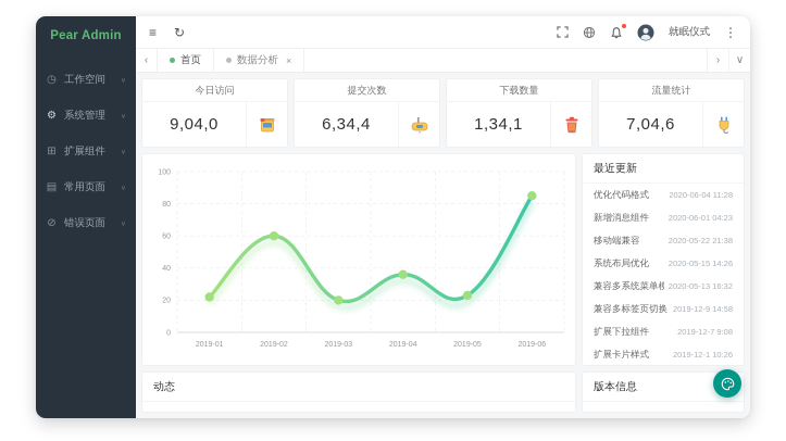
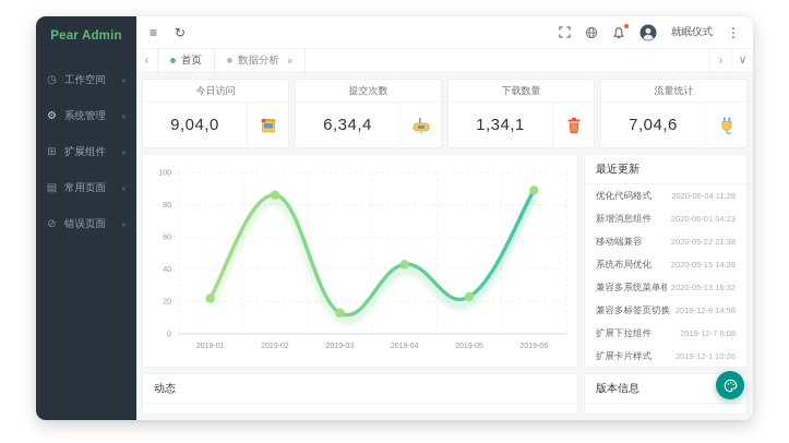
2019-02: 60 -> 86
2019-03: 20 -> 13
2019-04: 36 -> 43
2019-06: 85 -> 89
